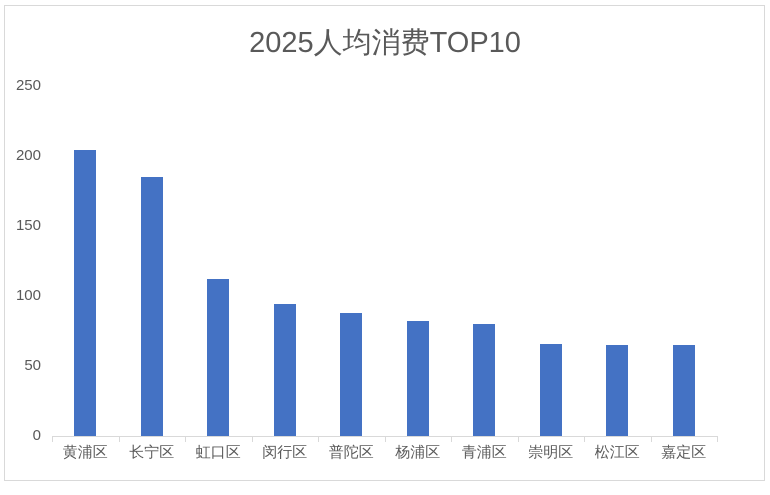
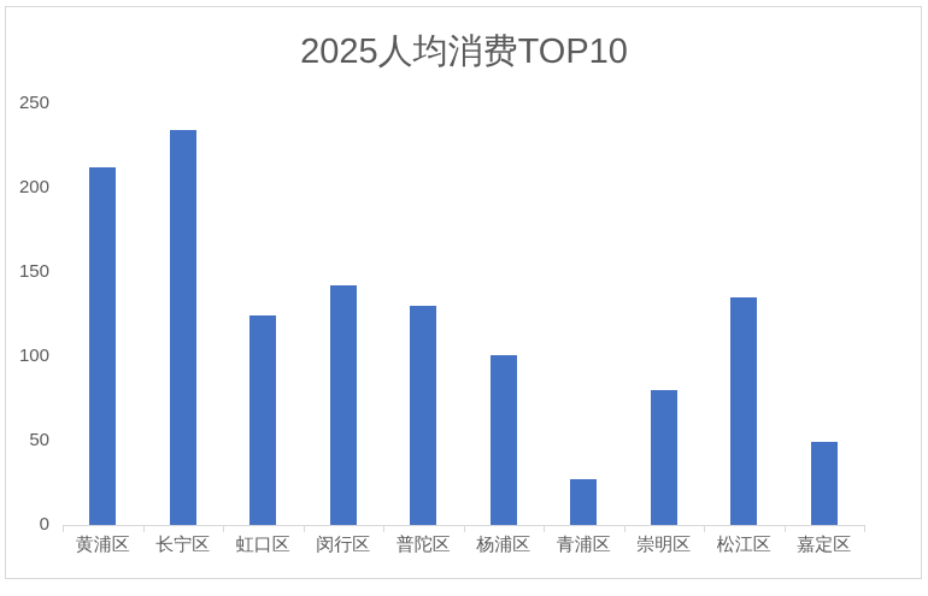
黄浦区: 204 -> 212
长宁区: 185 -> 234
虹口区: 112 -> 124
闵行区: 94 -> 142
普陀区: 88 -> 130
杨浦区: 82 -> 101
青浦区: 80 -> 27
崇明区: 66 -> 80
松江区: 65 -> 135
嘉定区: 65 -> 49
